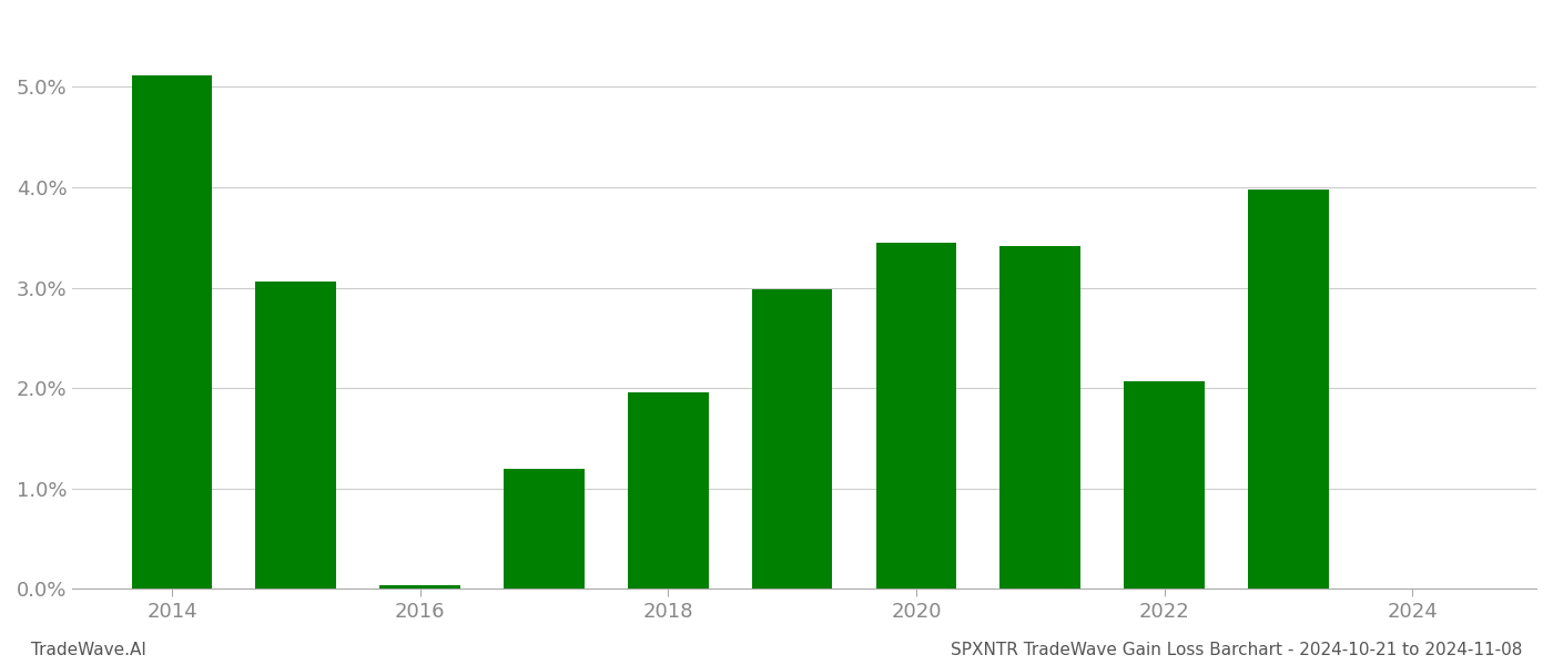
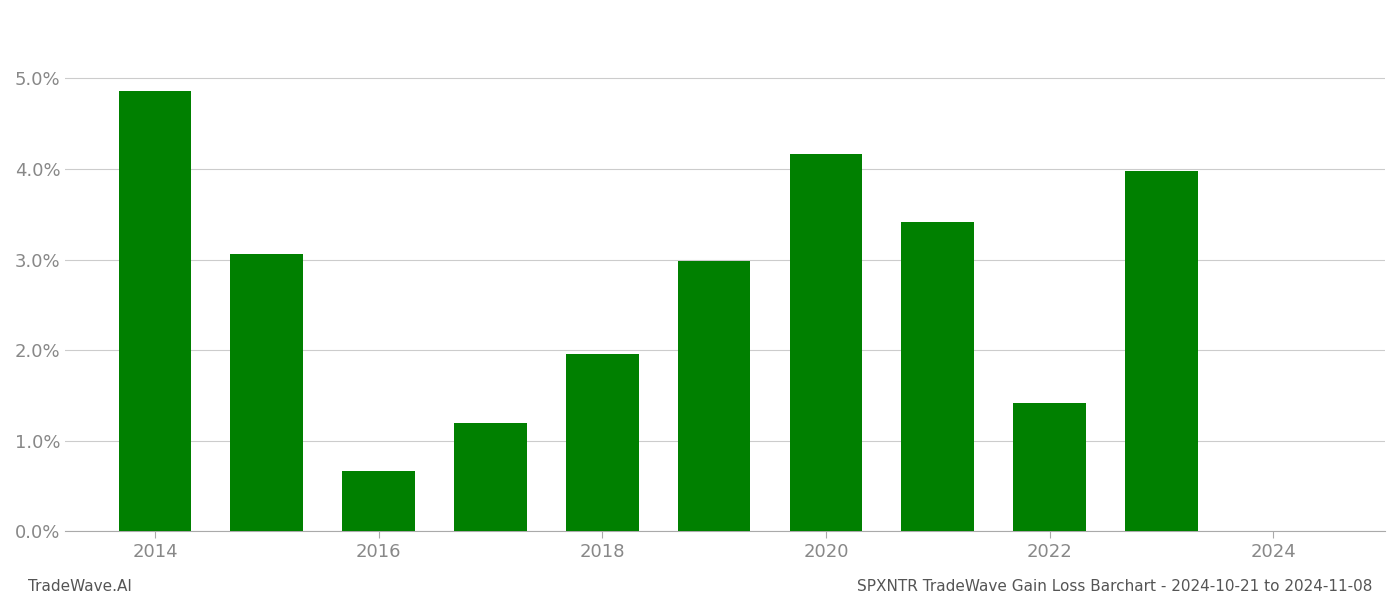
2014: 5.11% -> 4.86%
2016: 0.03% -> 0.66%
2020: 3.45% -> 4.16%
2022: 2.07% -> 1.42%
